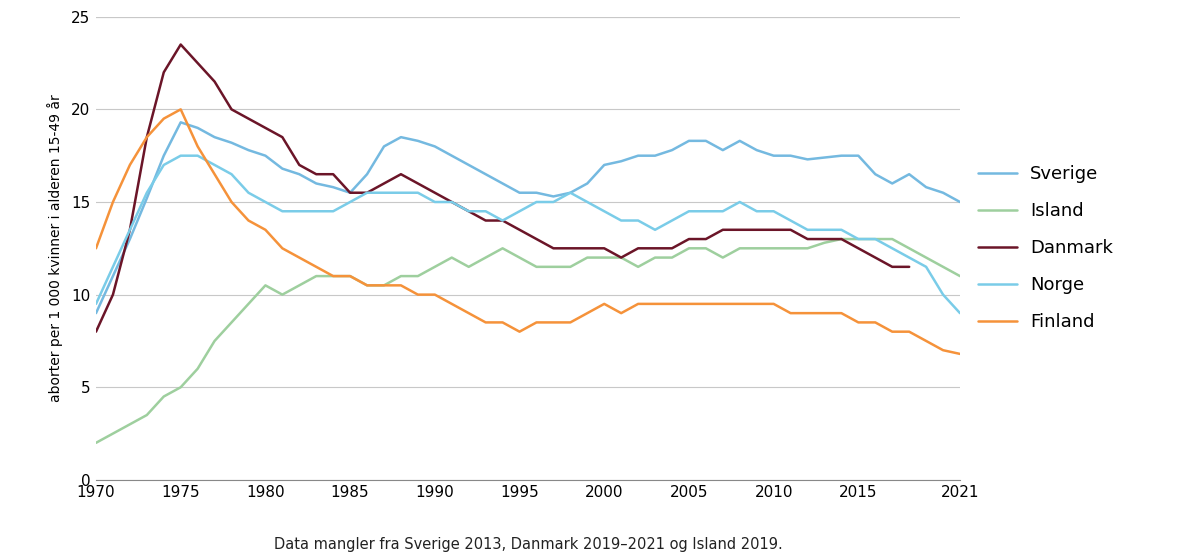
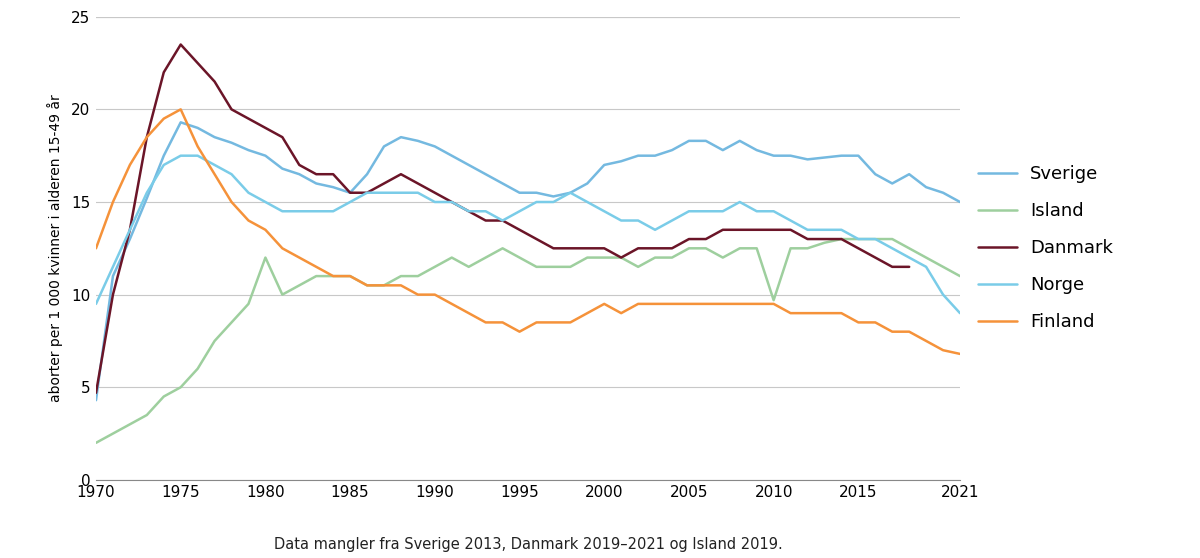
Sverige/1970: 9.0 -> 4.3
Danmark/1970: 8.0 -> 4.7
Island/1980: 10.5 -> 12.0
Island/2010: 12.5 -> 9.7
